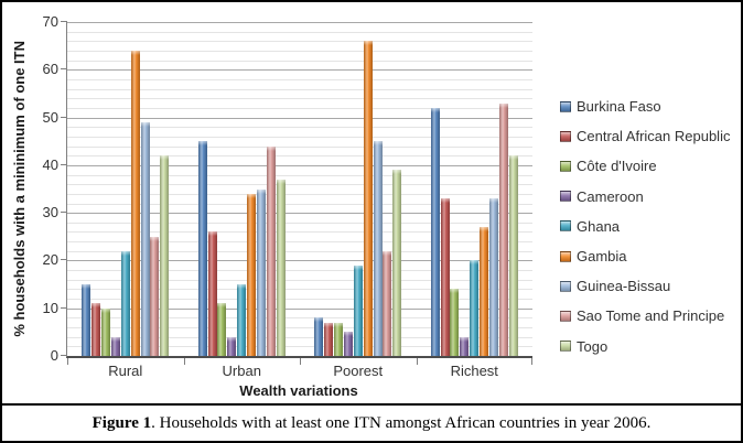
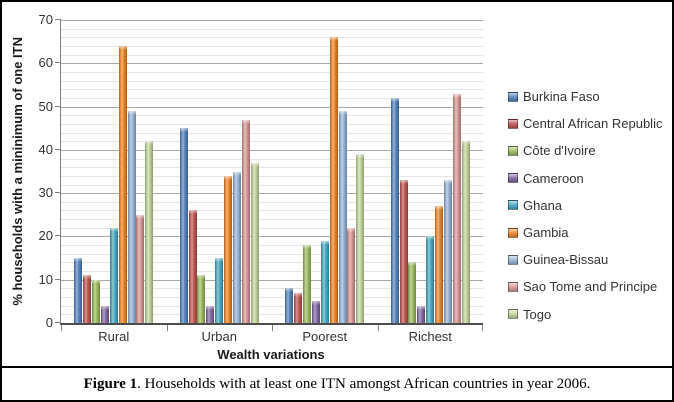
Sao Tome and Principe/Urban: 44 -> 47
Côte d'Ivoire/Poorest: 7 -> 18
Guinea-Bissau/Poorest: 45 -> 49
